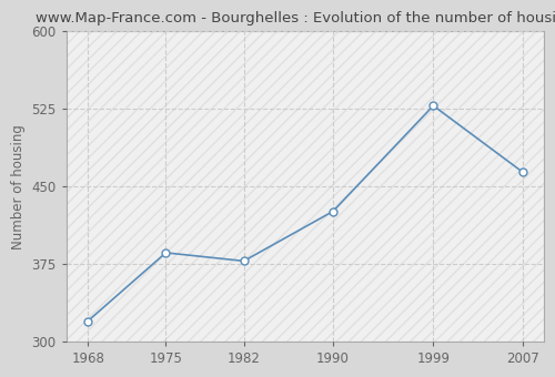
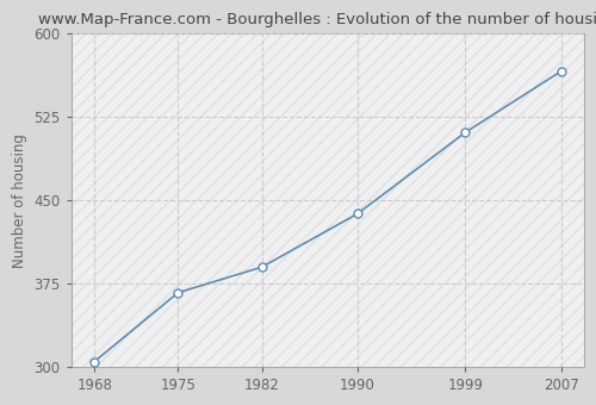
1968: 320 -> 305
1975: 386 -> 367
1982: 378 -> 390
1990: 426 -> 438
1999: 528 -> 511
2007: 464 -> 566
